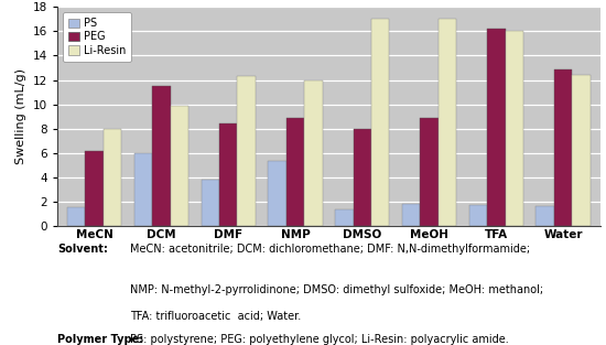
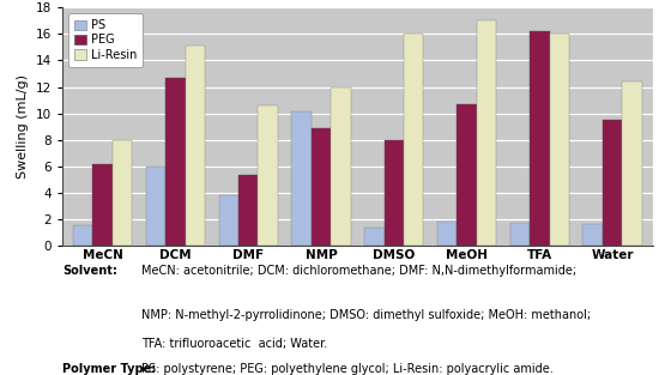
PEG/DCM: 11.5 -> 12.7
Li-Resin/DCM: 9.9 -> 15.1
PEG/DMF: 8.4 -> 5.3
Li-Resin/DMF: 12.3 -> 10.6
PS/NMP: 5.3 -> 10.1
Li-Resin/DMSO: 17.0 -> 16.0
PEG/MeOH: 8.9 -> 10.7
PEG/Water: 12.9 -> 9.5
